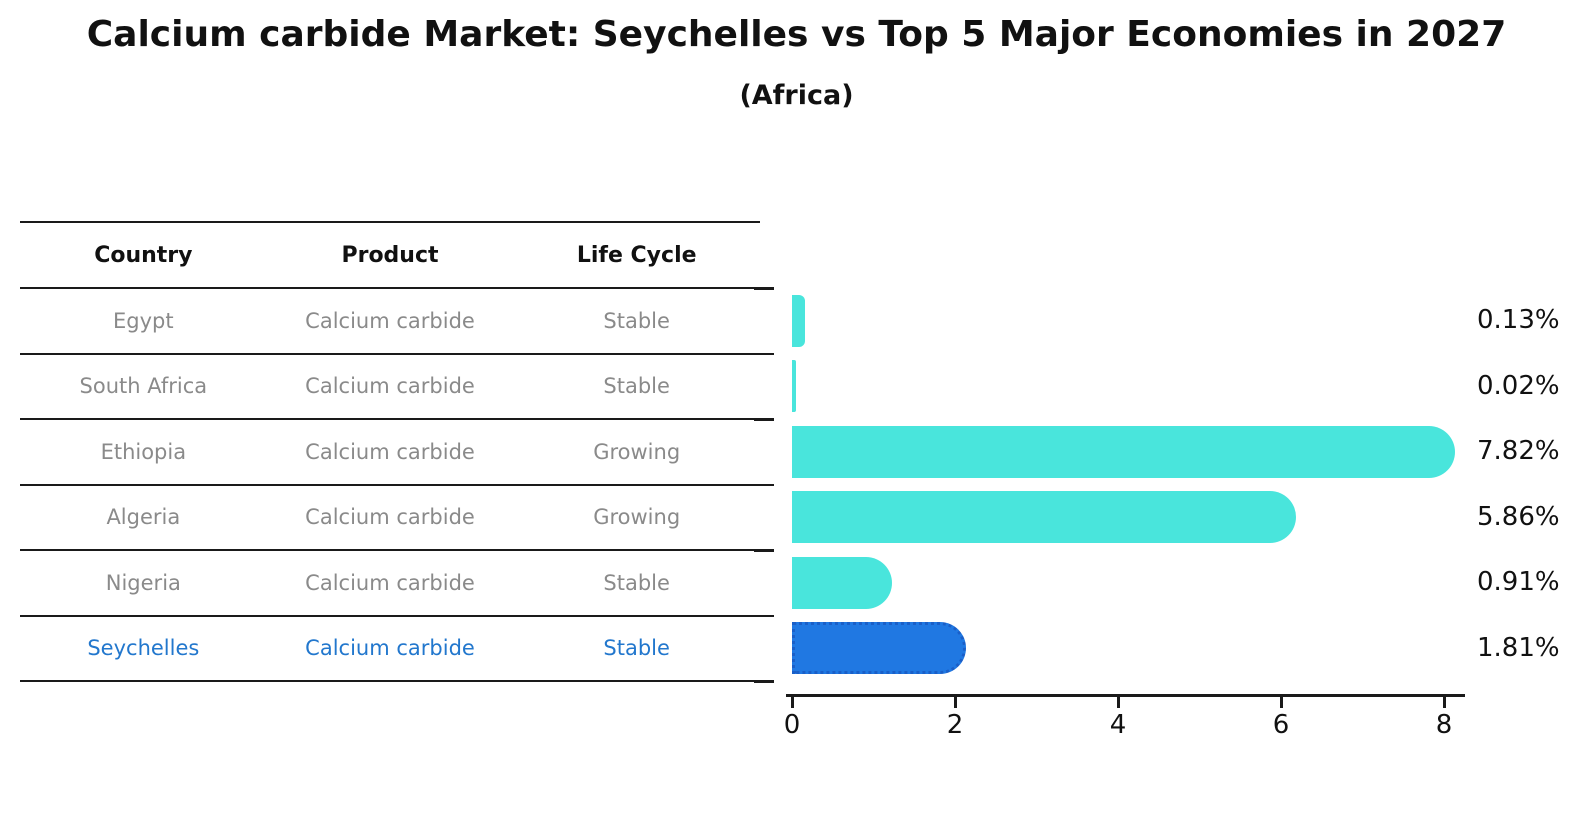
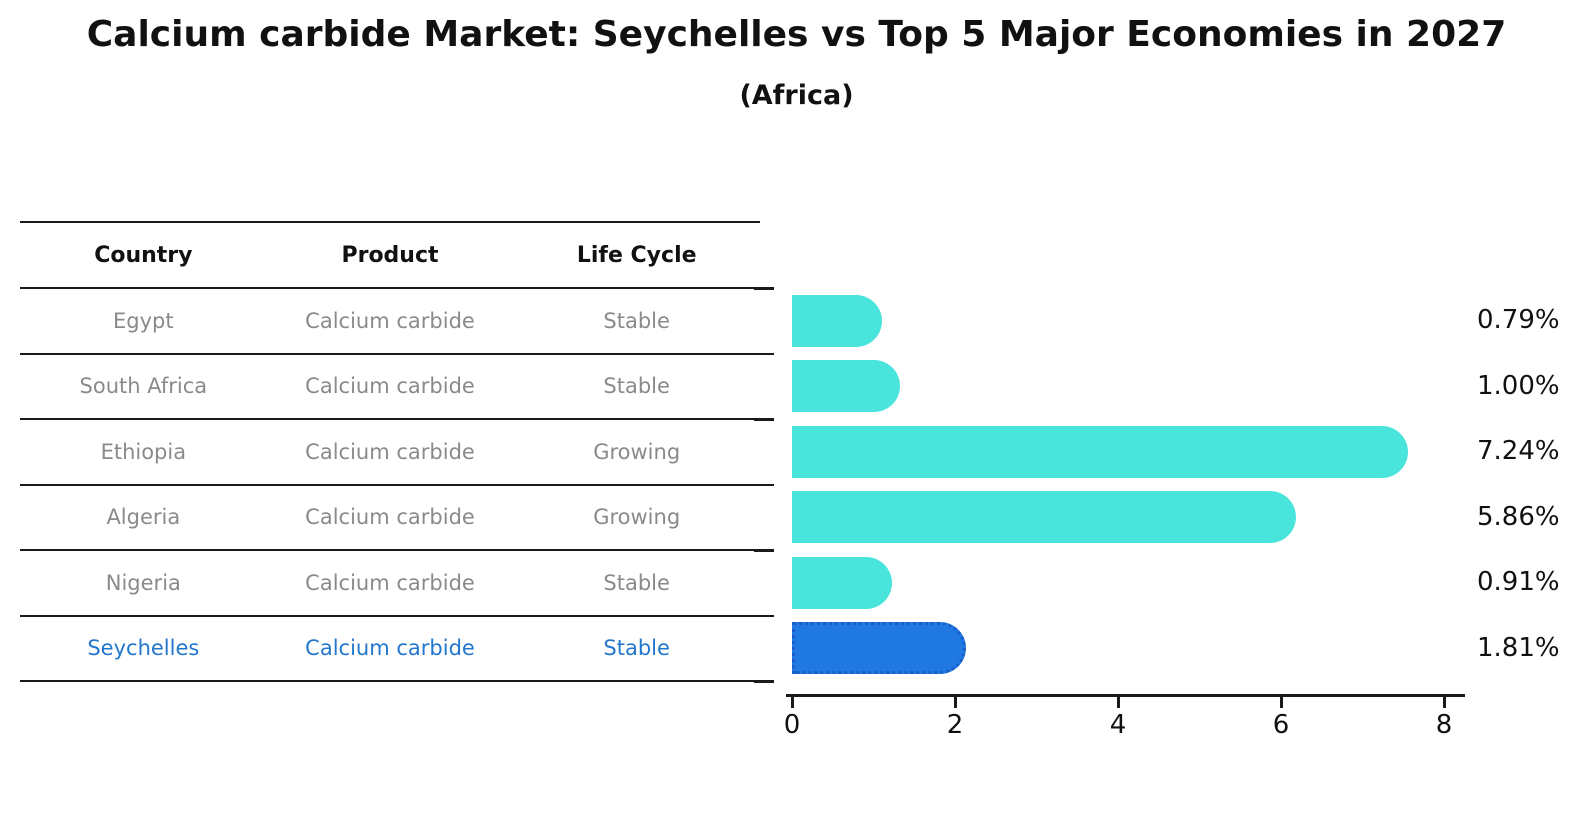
Egypt: 0.13% -> 0.79%
South Africa: 0.02% -> 1.00%
Ethiopia: 7.82% -> 7.24%
